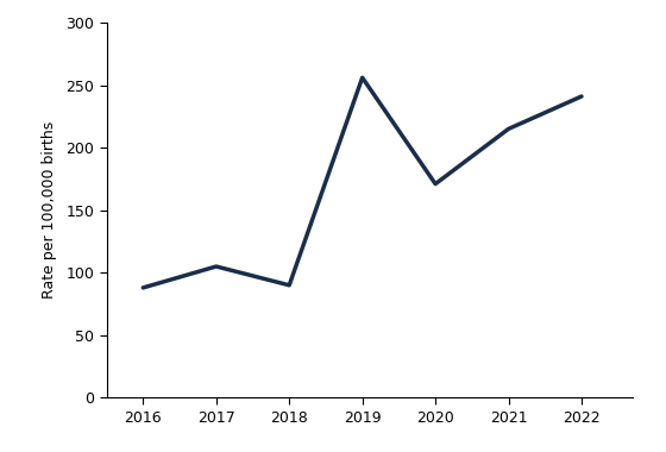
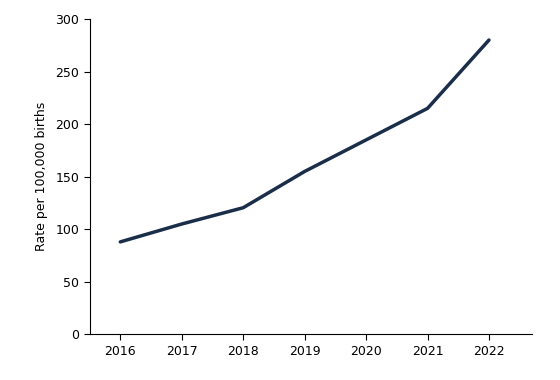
2018: 90 -> 120
2019: 256 -> 155
2020: 171 -> 185
2022: 241 -> 280
